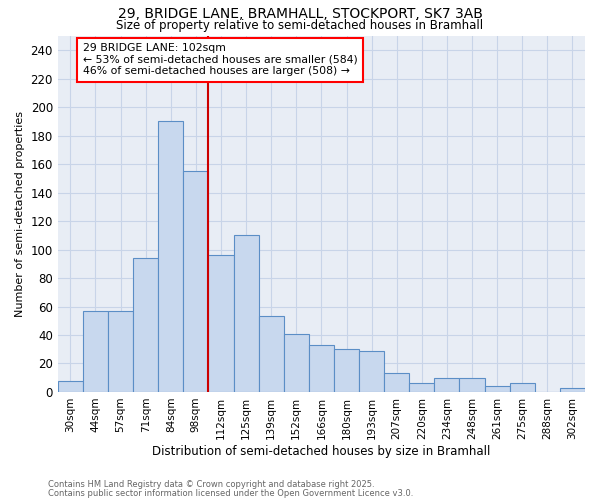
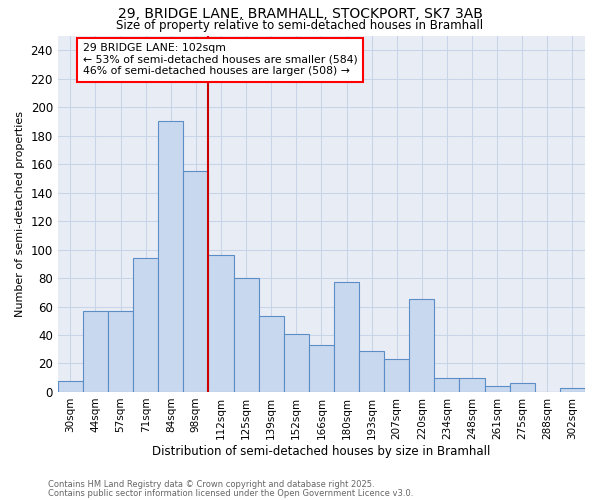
125sqm: 110 -> 80
180sqm: 30 -> 77
207sqm: 13 -> 23
220sqm: 6 -> 65
